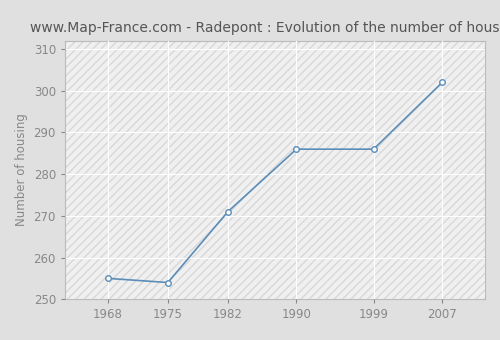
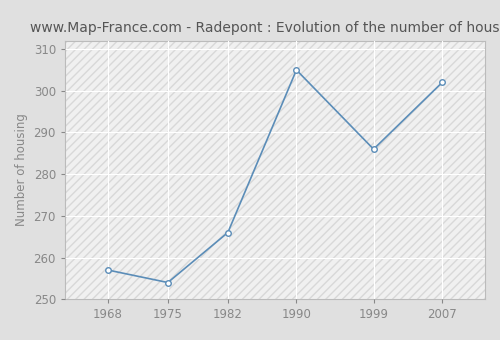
1968: 255 -> 257
1982: 271 -> 266
1990: 286 -> 305
